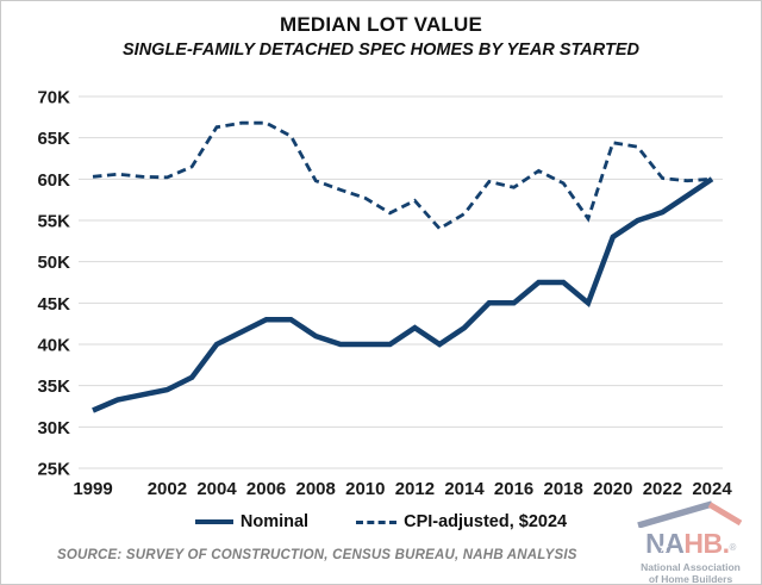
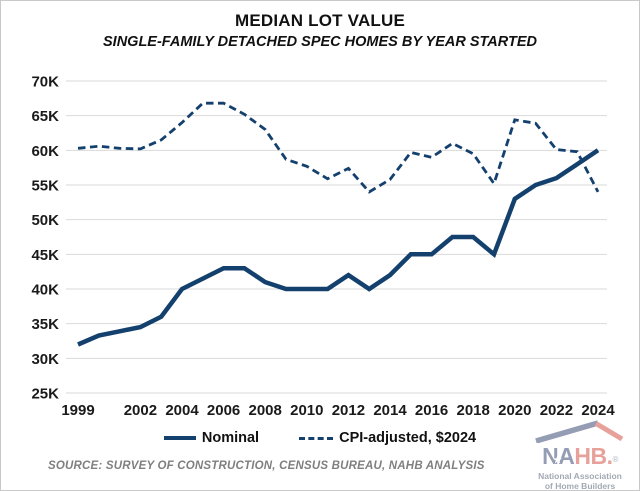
CPI-adjusted, $2024/2004: 66K -> 64K
CPI-adjusted, $2024/2008: 60K -> 63K
CPI-adjusted, $2024/2024: 60K -> 54K
